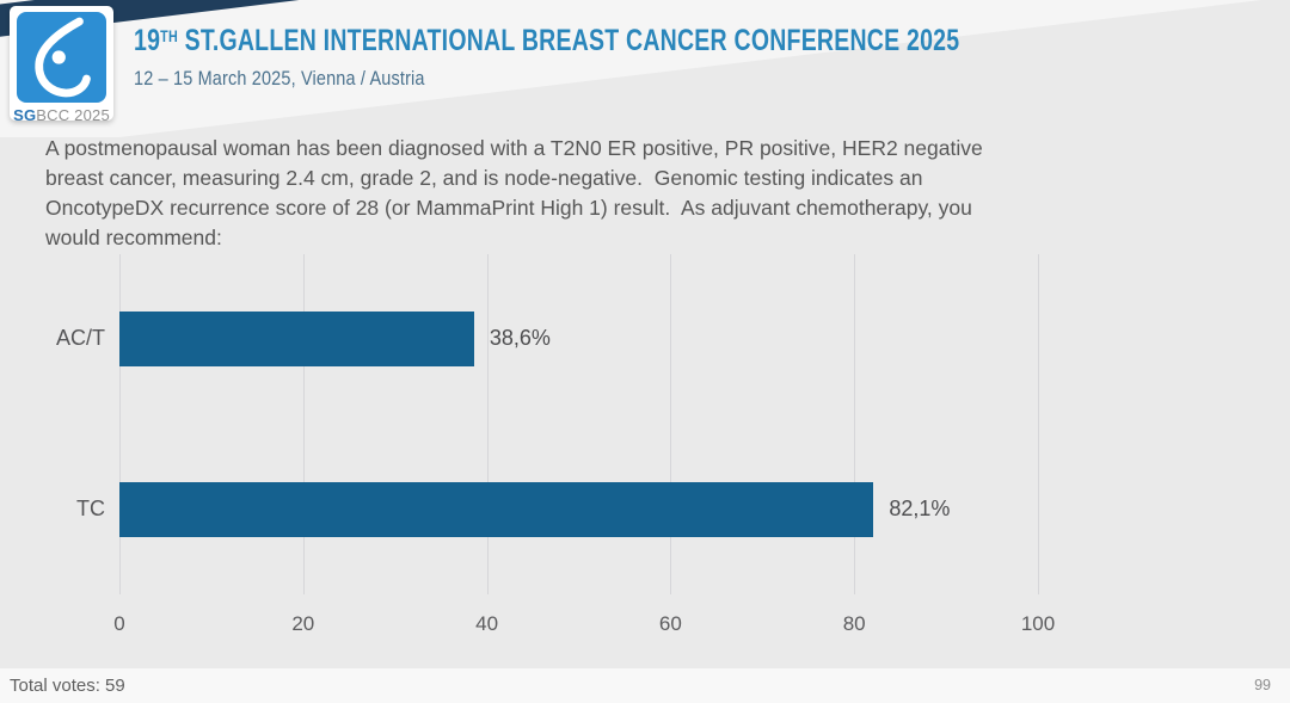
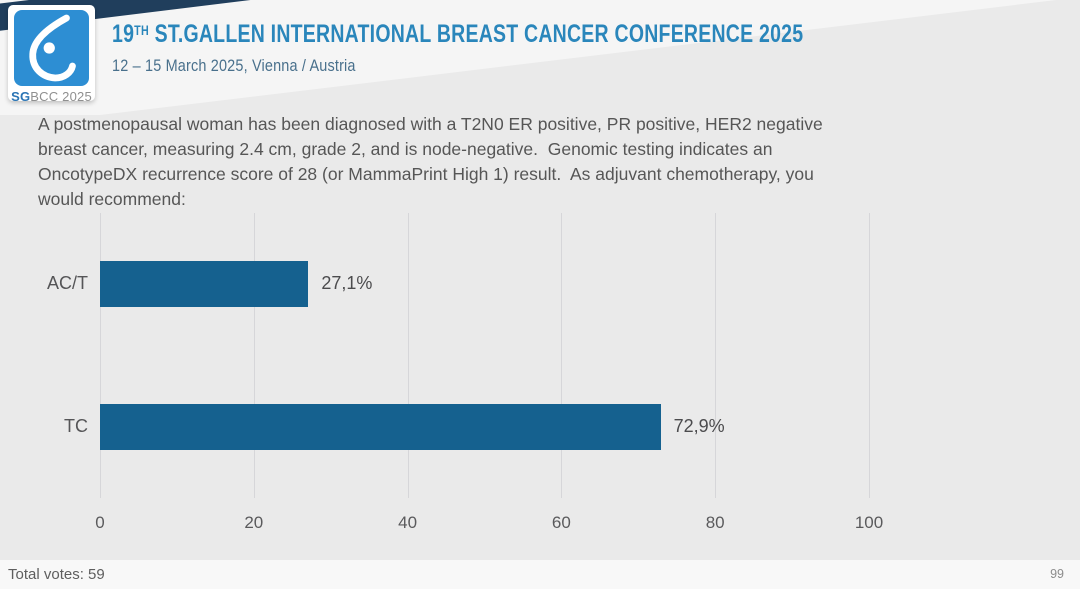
AC/T: 38,6% -> 27,1%
TC: 82,1% -> 72,9%
